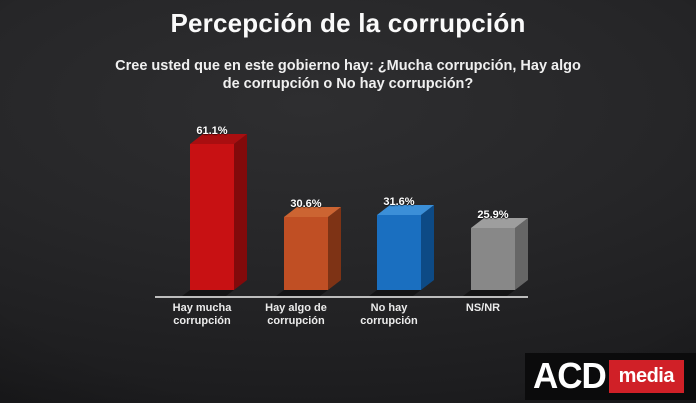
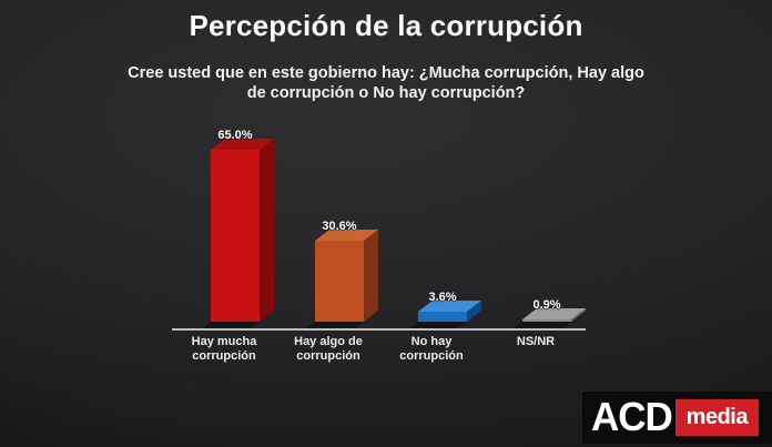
Hay mucha corrupción: 61.1% -> 65.0%
No hay corrupción: 31.6% -> 3.6%
NS/NR: 25.9% -> 0.9%
